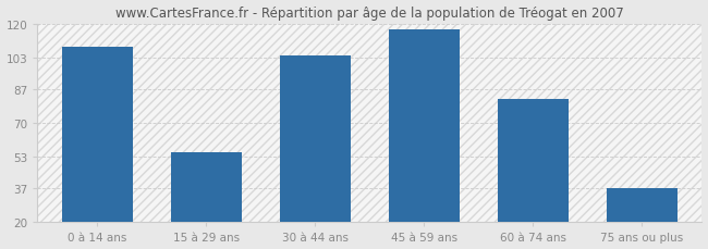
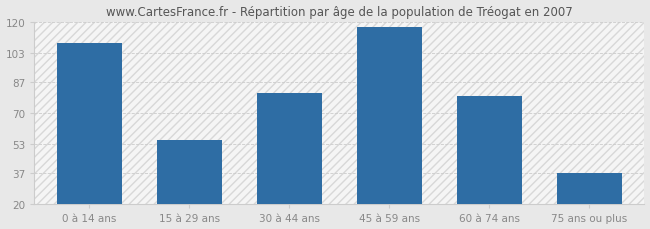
30 à 44 ans: 104 -> 81
60 à 74 ans: 82 -> 79
